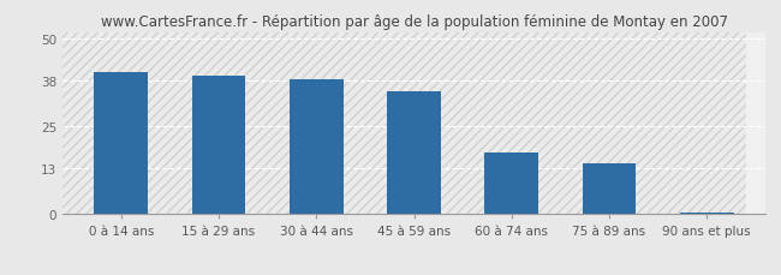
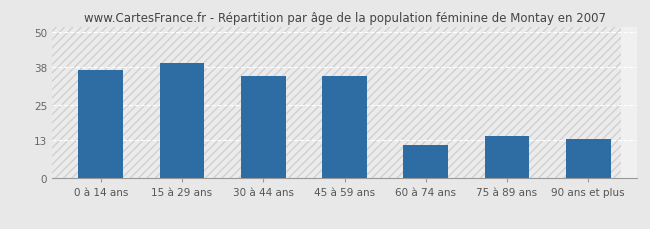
0 à 14 ans: 40.5 -> 37.0
30 à 44 ans: 38.5 -> 35.0
60 à 74 ans: 17.5 -> 11.5
90 ans et plus: 0.5 -> 13.5
